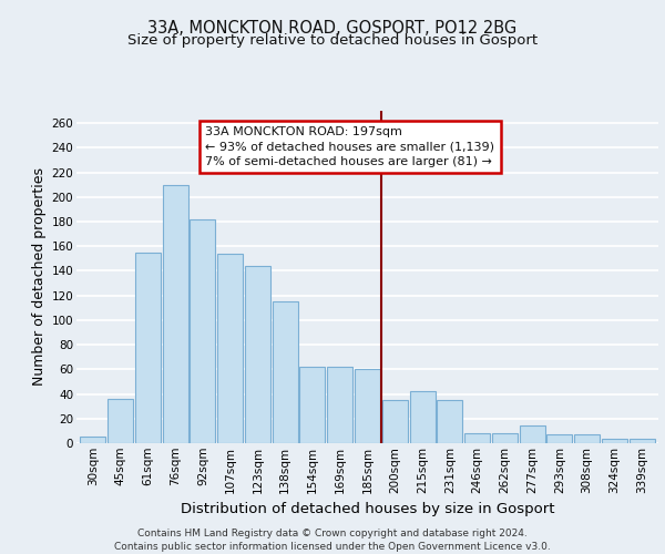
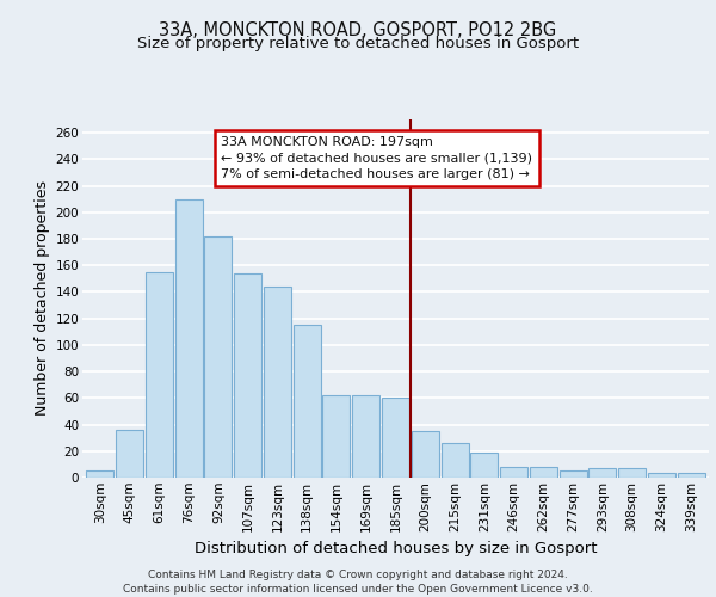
215sqm: 42 -> 26
231sqm: 35 -> 19
277sqm: 14 -> 5
